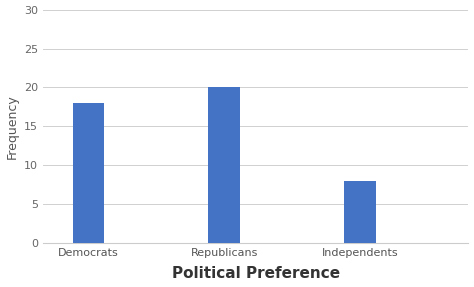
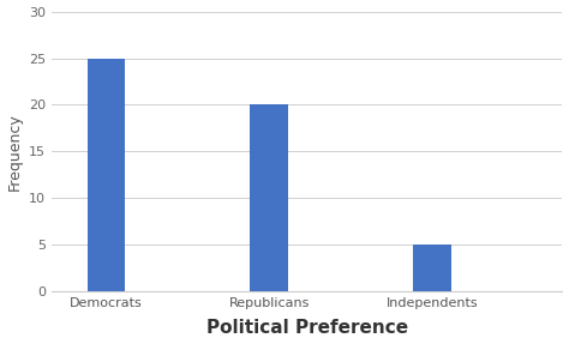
Democrats: 18 -> 25
Independents: 8 -> 5
